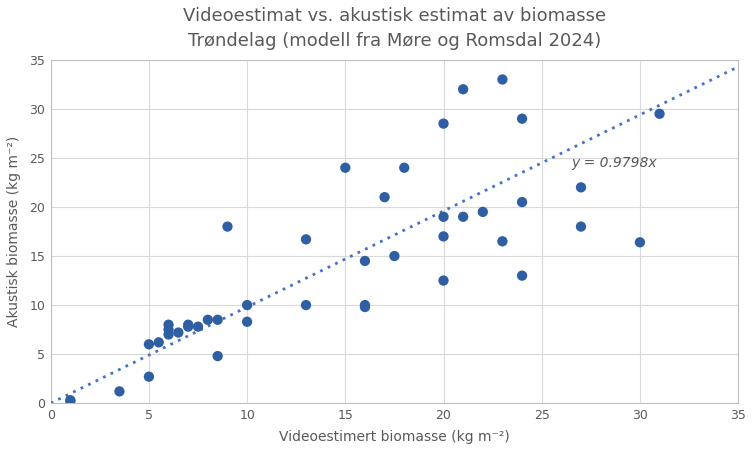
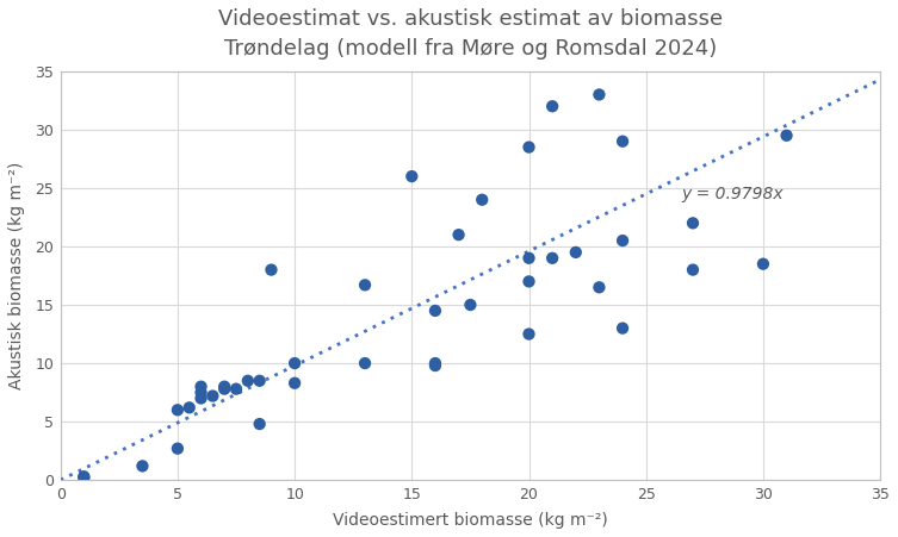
15: 24.0 -> 26.0
30: 16.4 -> 18.5
